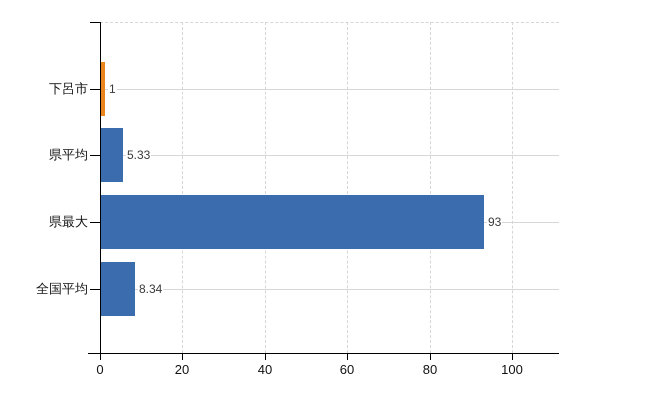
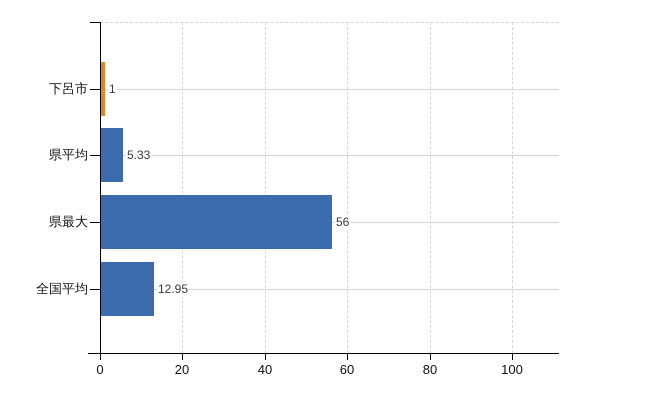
県最大: 93 -> 56
全国平均: 8.34 -> 12.95
